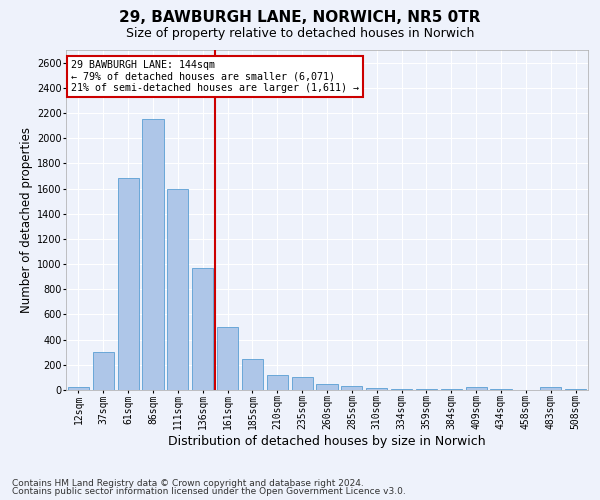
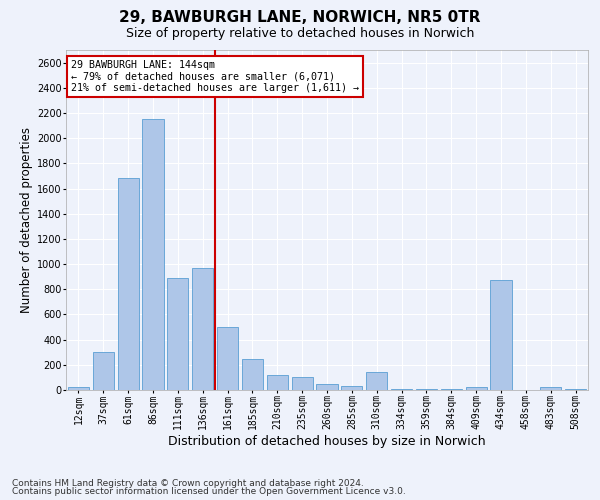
111sqm: 1600 -> 890
310sqm: 20 -> 140
434sqm: 0 -> 870
